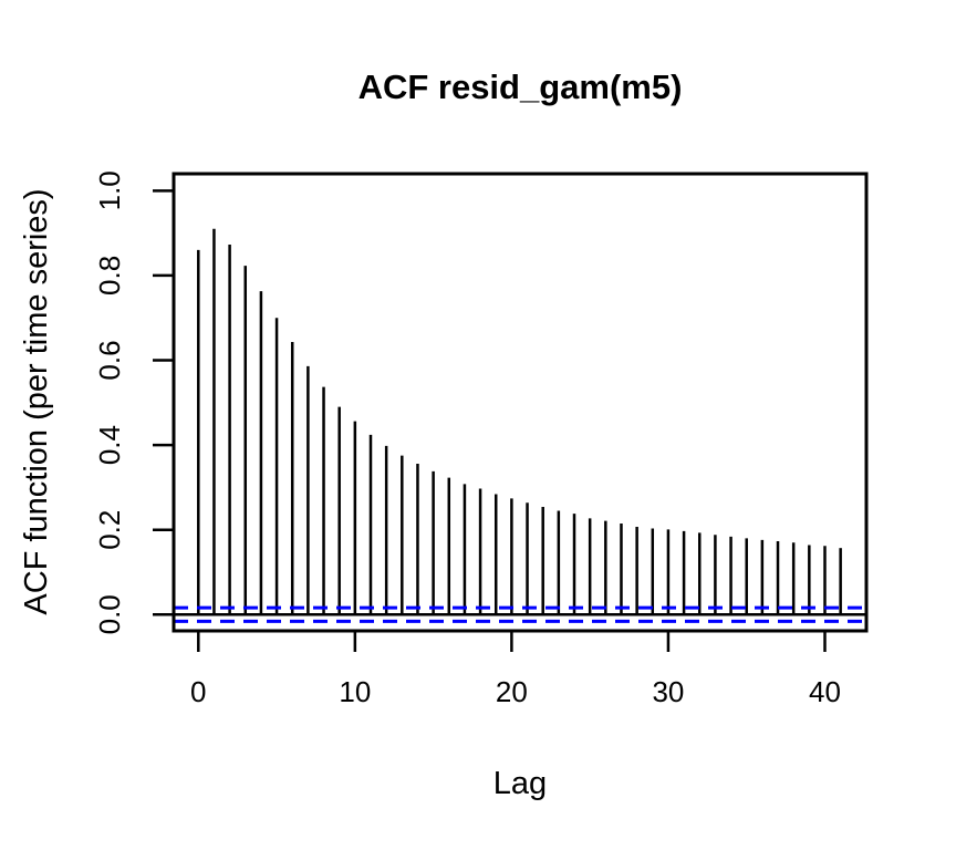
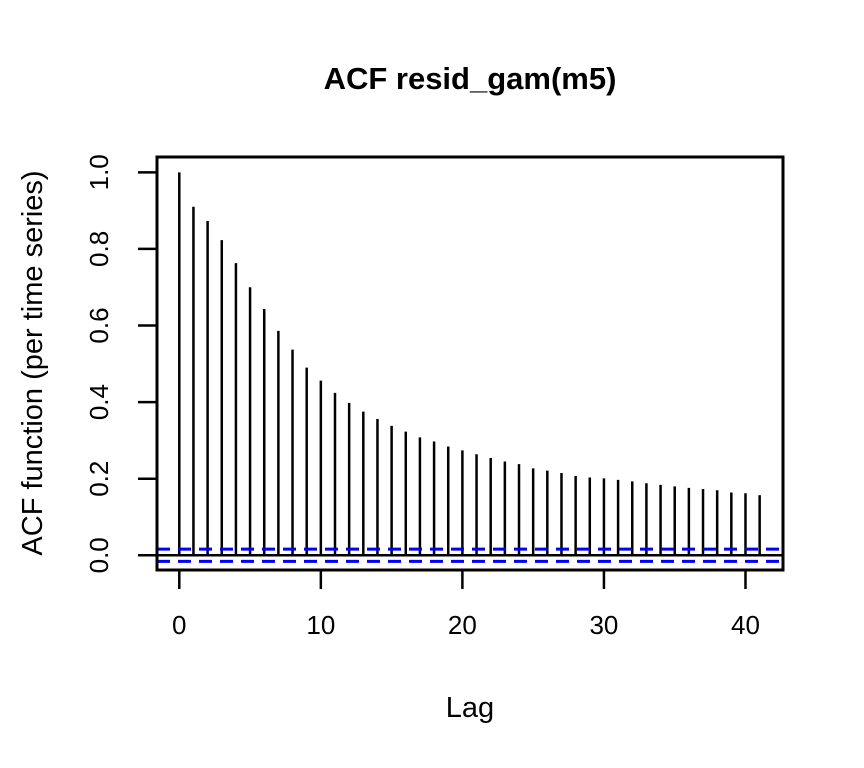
0: 0.86 -> 1.00
